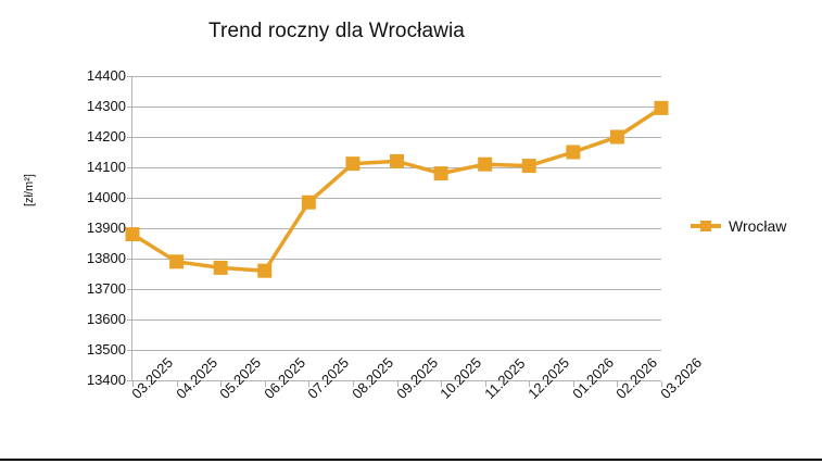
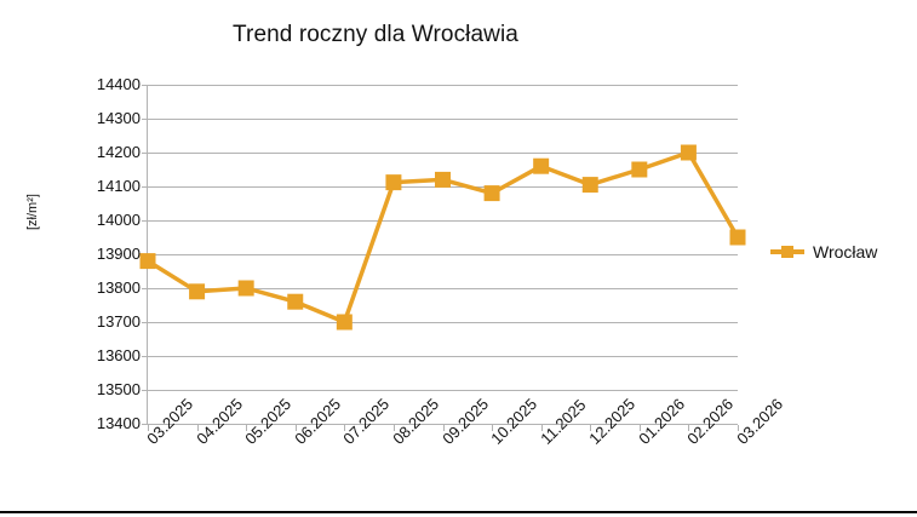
05.2025: 13770 -> 13800
07.2025: 13980 -> 13700
11.2025: 14110 -> 14160
03.2026: 14300 -> 13950
